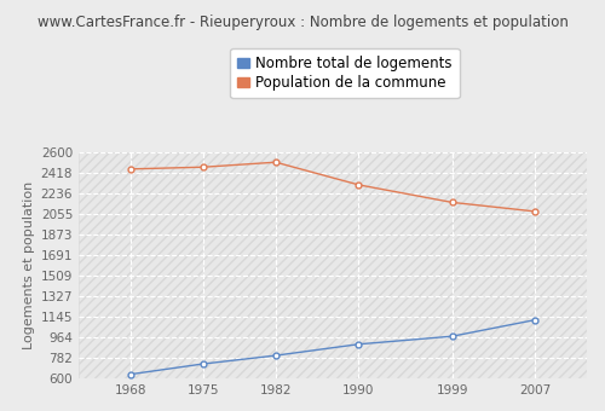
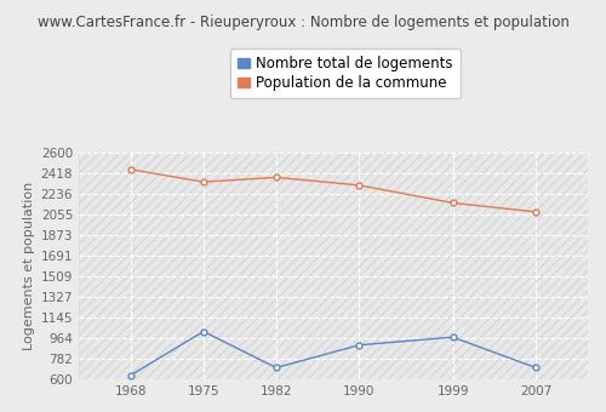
Nombre total de logements/1975: 730 -> 1020
Population de la commune/1975: 2470 -> 2340
Nombre total de logements/1982: 800 -> 700
Population de la commune/1982: 2510 -> 2380
Nombre total de logements/2007: 1120 -> 700
